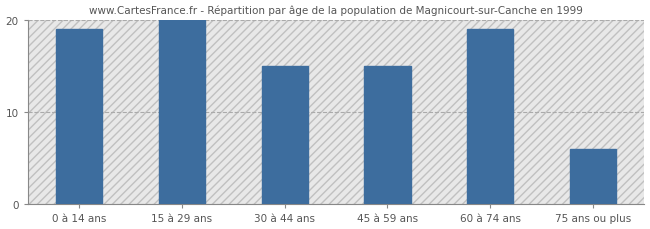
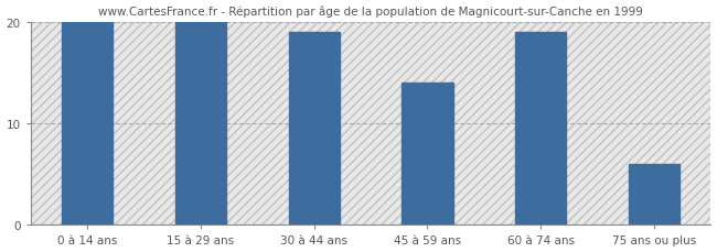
0 à 14 ans: 19 -> 20
30 à 44 ans: 15 -> 19
45 à 59 ans: 15 -> 14
